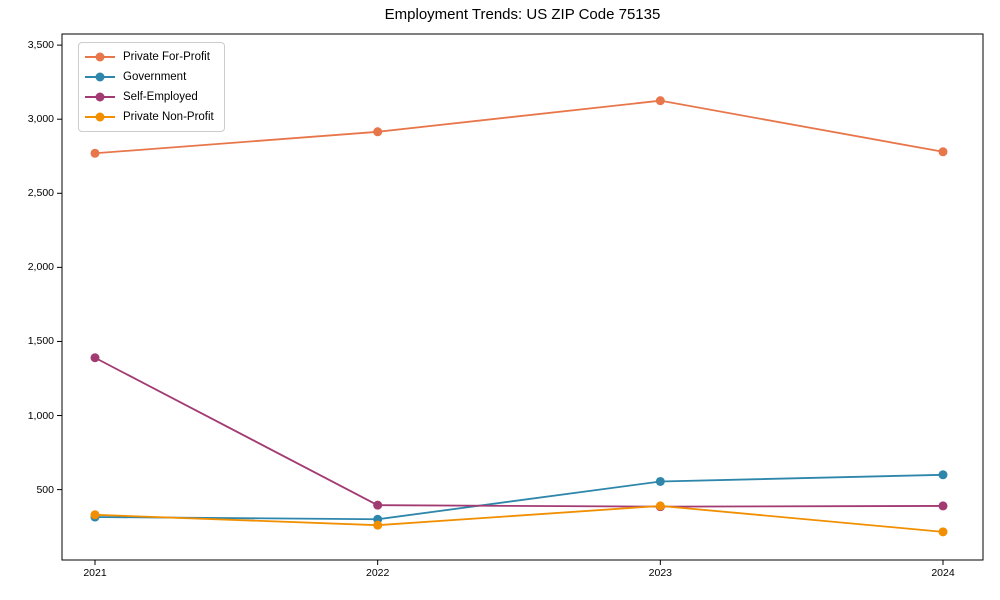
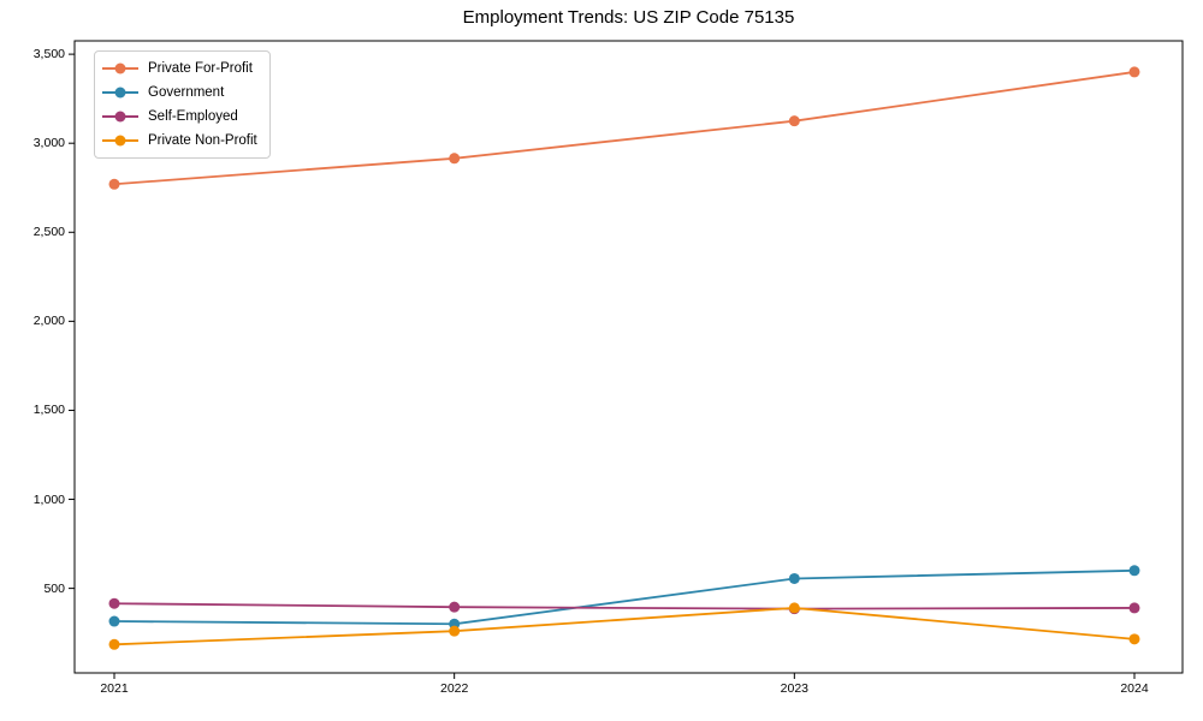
Self-Employed/2021: 1390 -> 420
Private Non-Profit/2021: 330 -> 180
Private For-Profit/2024: 2780 -> 3400
